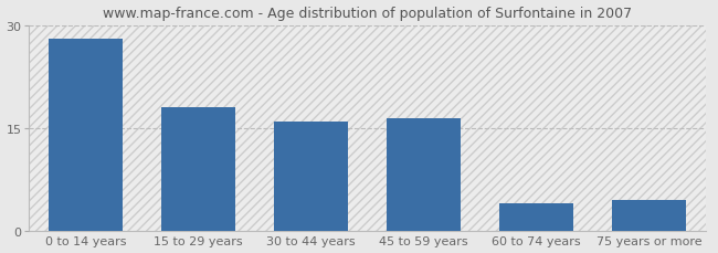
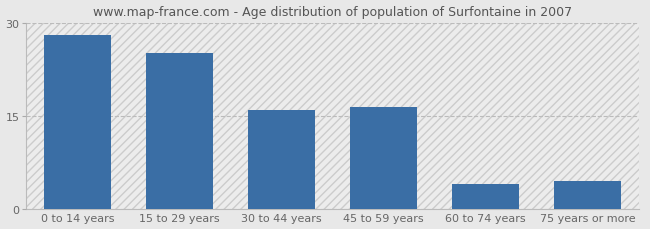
15 to 29 years: 18.0 -> 25.2
